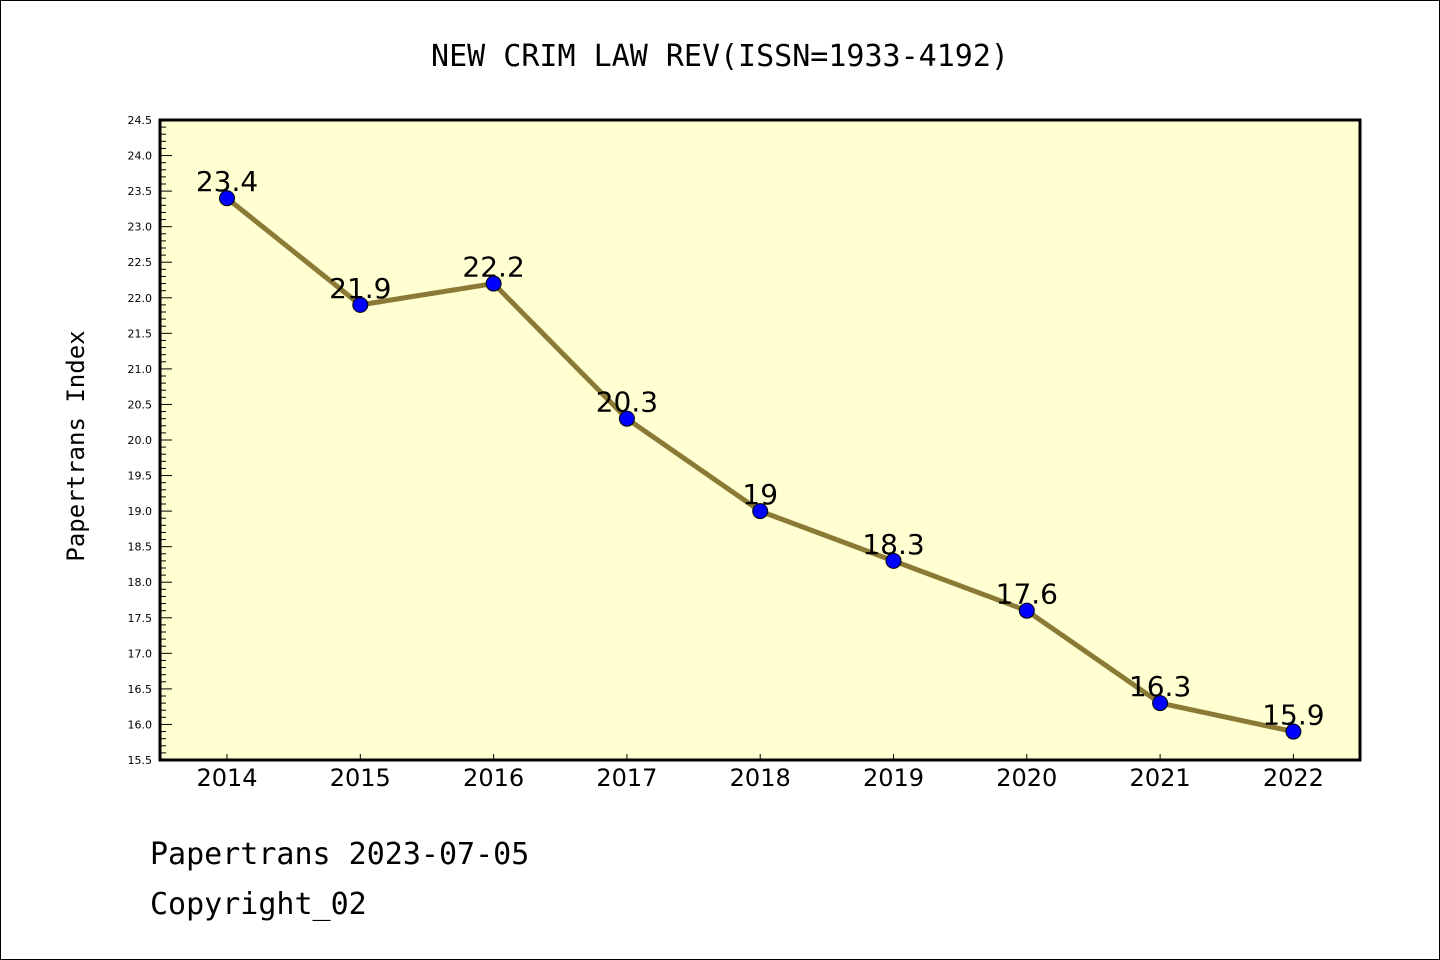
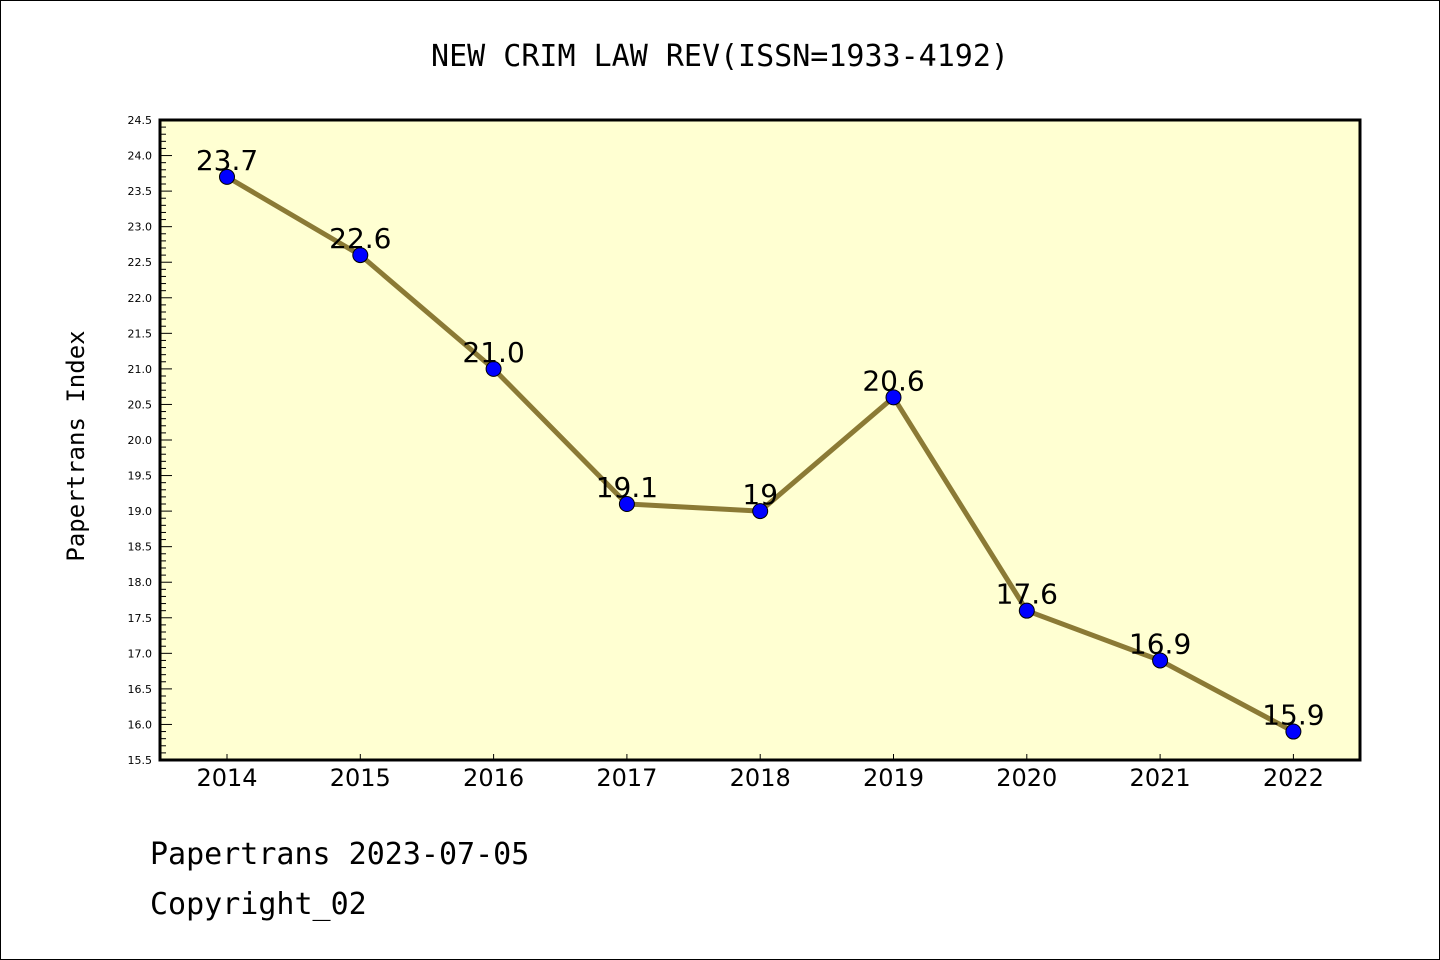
2014: 23.4 -> 23.7
2015: 21.9 -> 22.6
2016: 22.2 -> 21.0
2017: 20.3 -> 19.1
2019: 18.3 -> 20.6
2021: 16.3 -> 16.9
